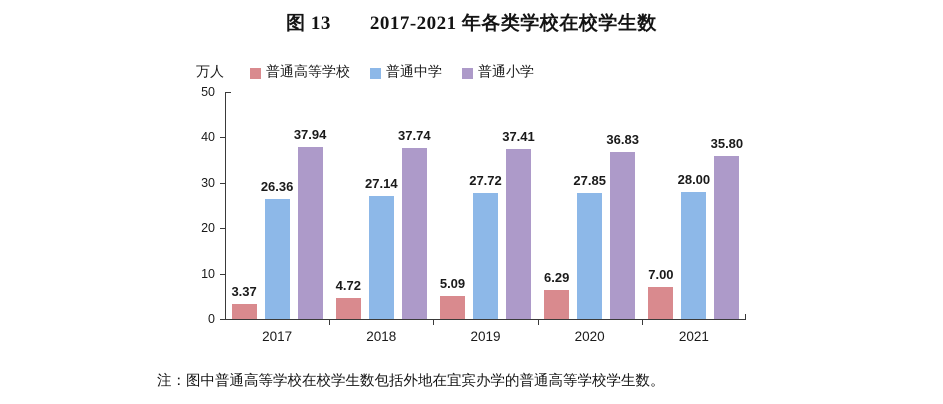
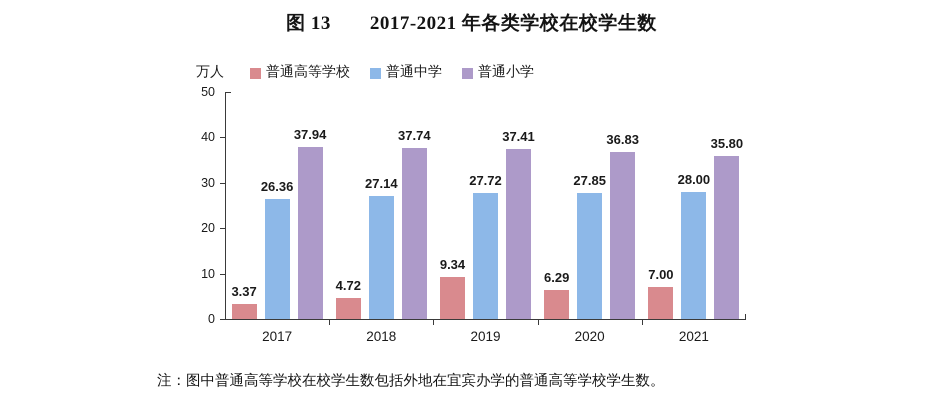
普通高等学校/2019: 5.09 -> 9.34
